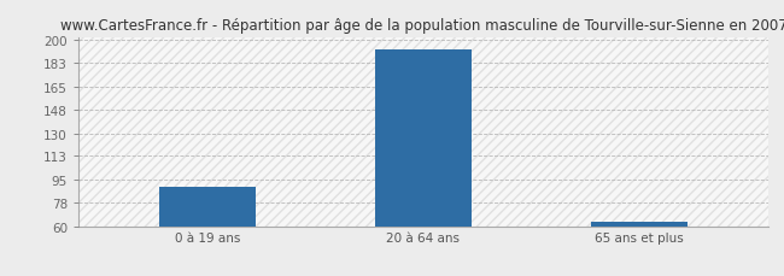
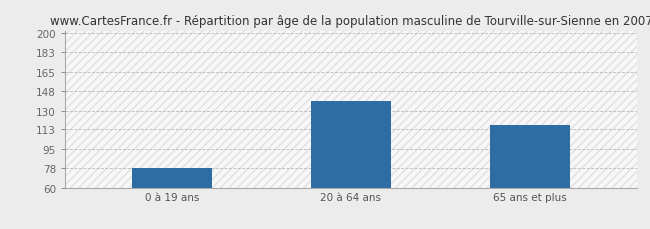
0 à 19 ans: 90 -> 78
20 à 64 ans: 193 -> 139
65 ans et plus: 63 -> 117
